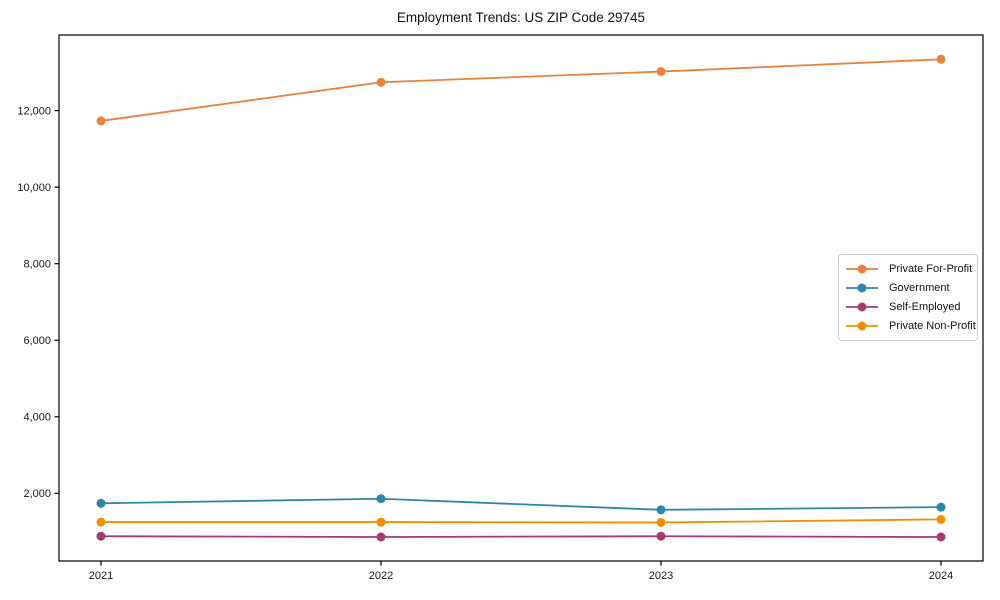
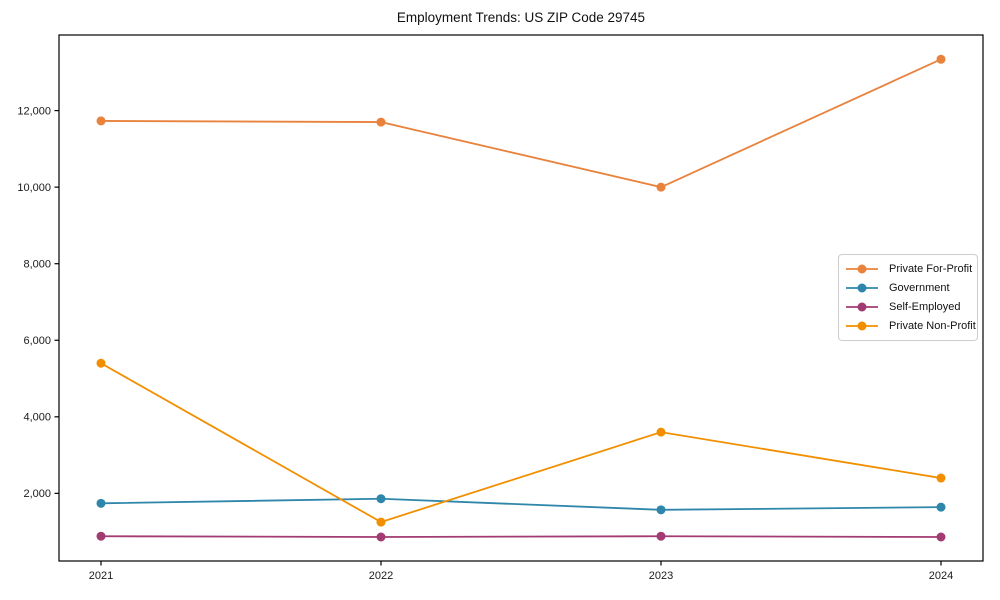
Private Non-Profit/2021: 1200 -> 5400
Private For-Profit/2022: 12700 -> 11700
Private For-Profit/2023: 13000 -> 10000
Private Non-Profit/2023: 1200 -> 3600
Private Non-Profit/2024: 1300 -> 2400
